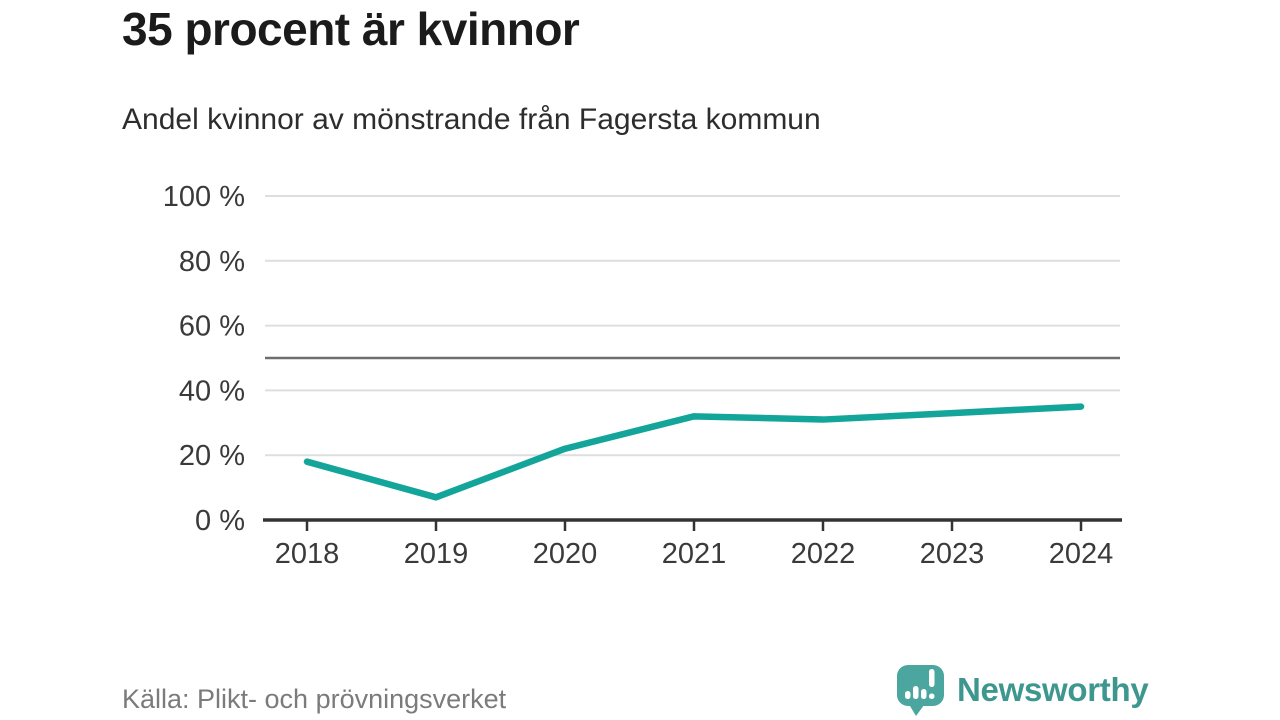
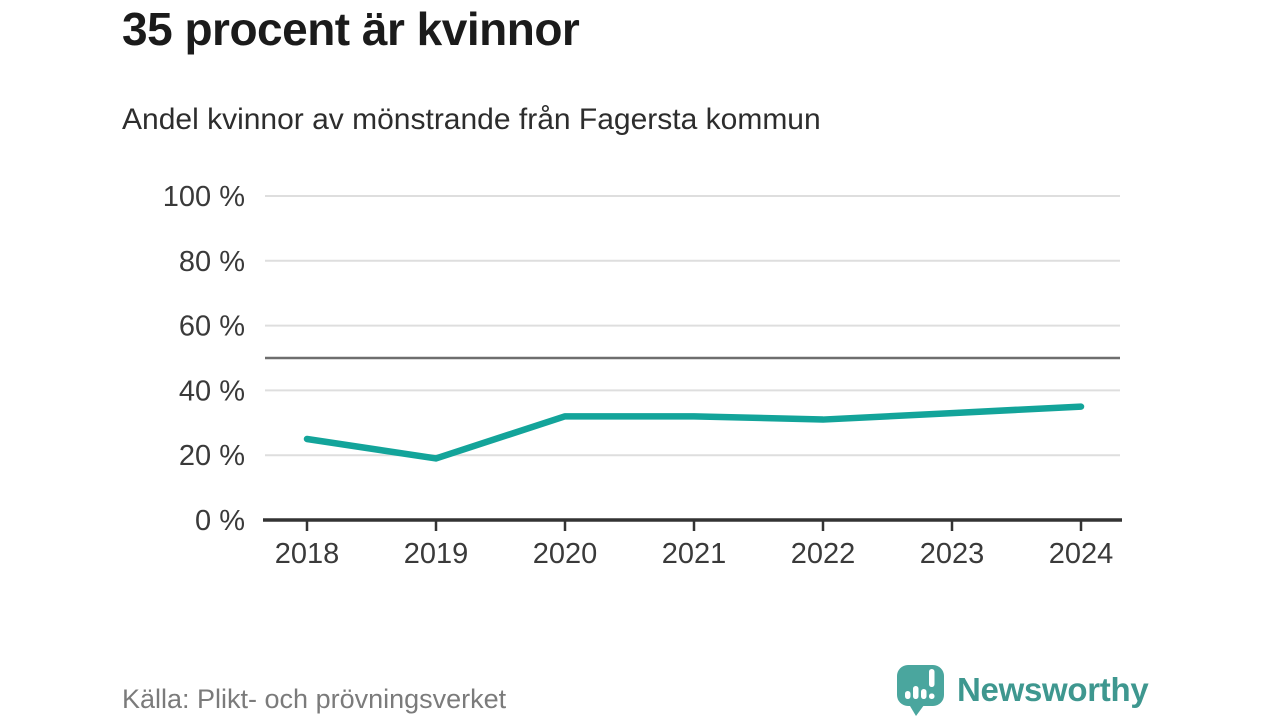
2018: 18% -> 25%
2019: 7% -> 19%
2020: 22% -> 32%
